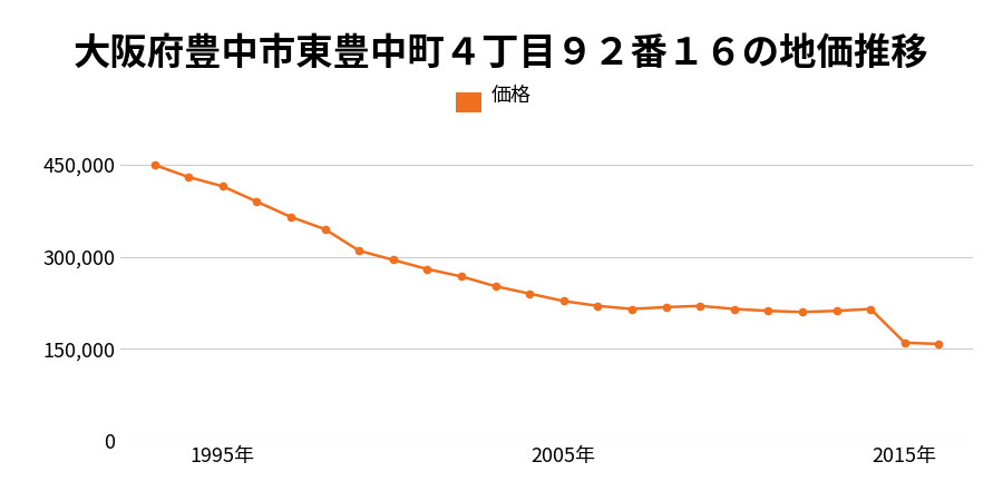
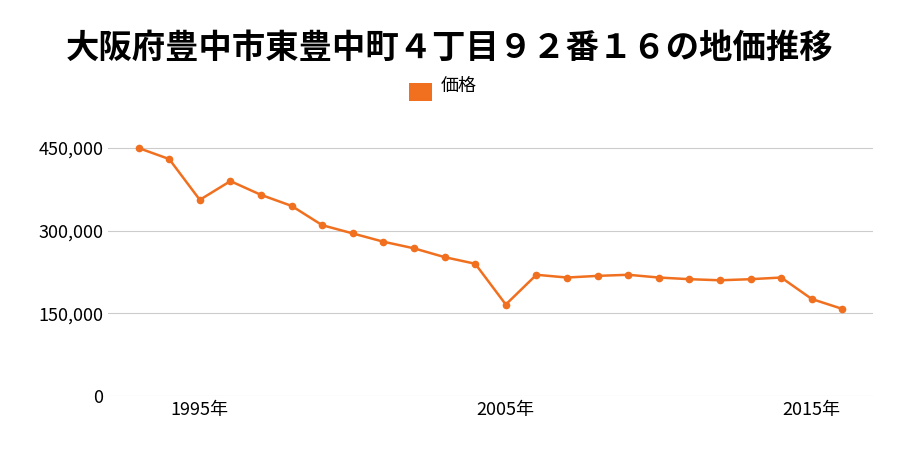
1995年: 415,000 -> 356,000
2005年: 228,000 -> 166,000
2015年: 160,000 -> 176,000
